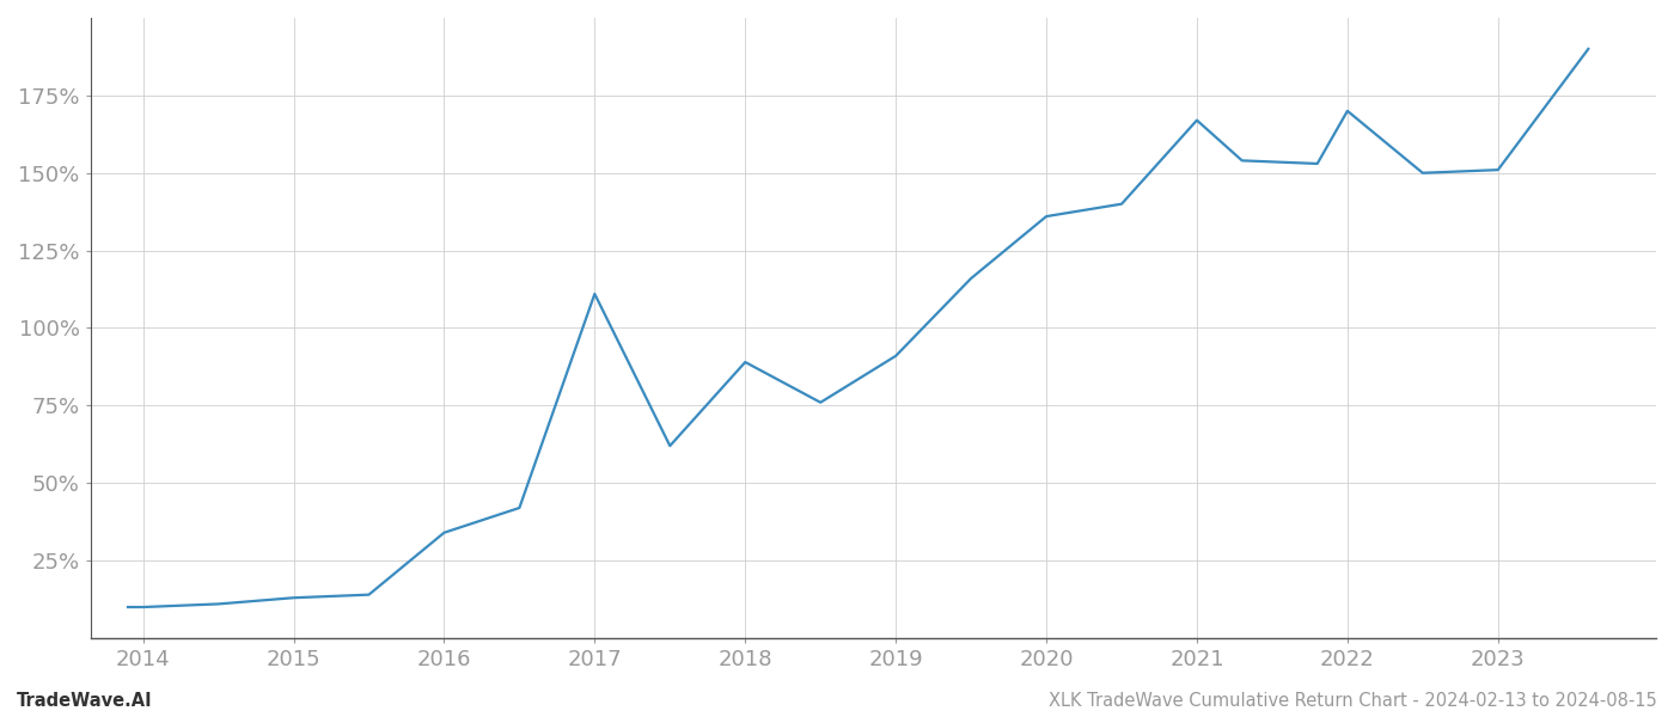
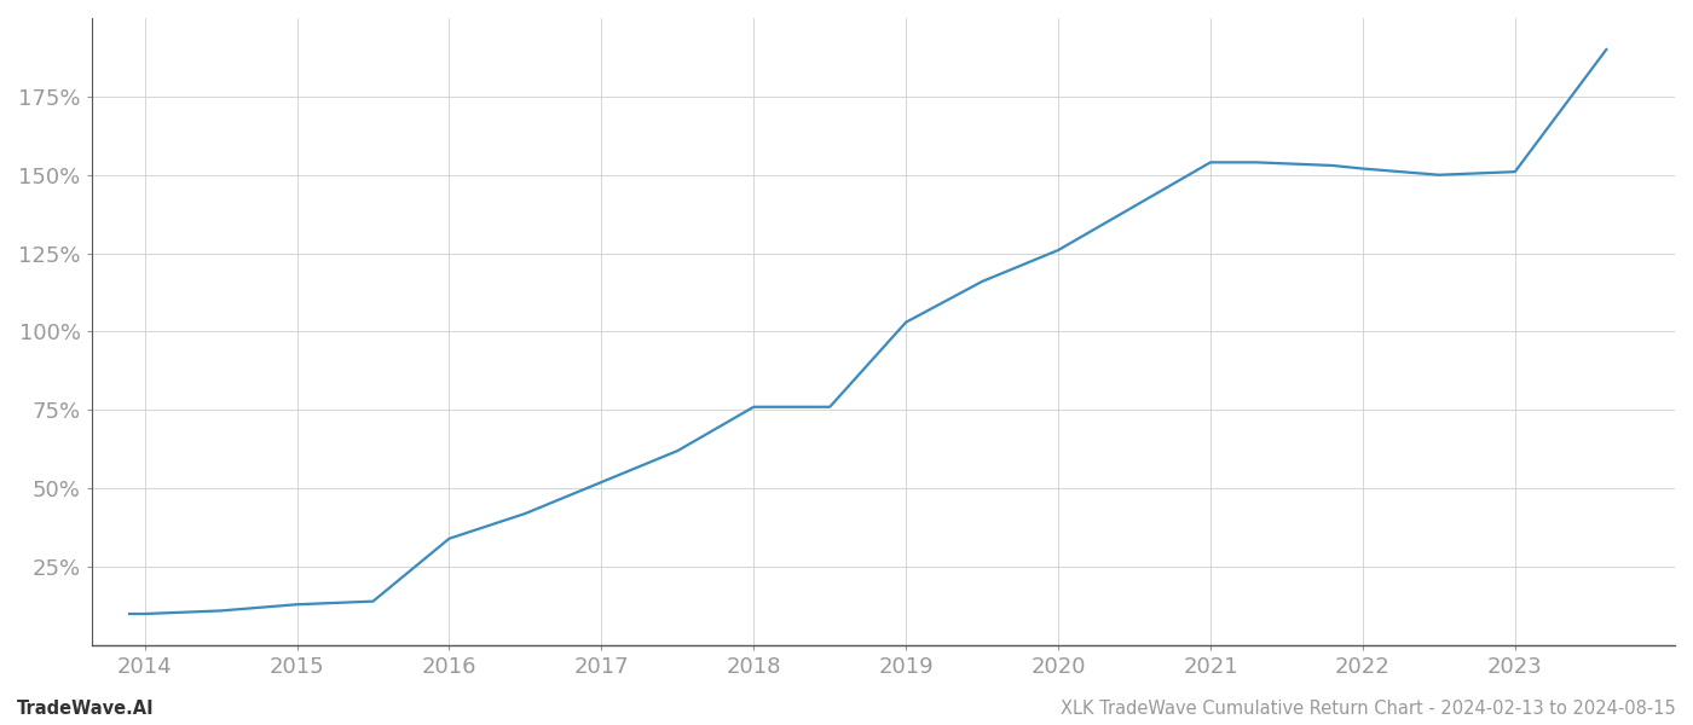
2017: 111% -> 52%
2018: 89% -> 76%
2019: 91% -> 103%
2020: 136% -> 126%
2021: 167% -> 154%
2022: 170% -> 152%
